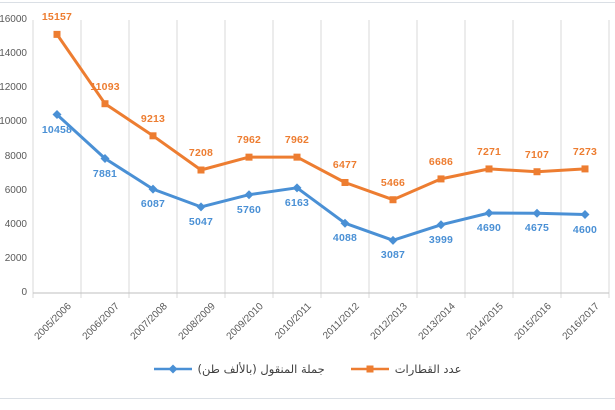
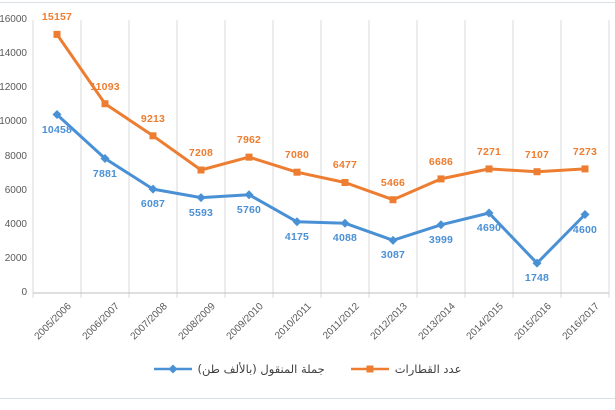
جملة المنقول (بالألف طن)/2008/2009: 5047 -> 5593
عدد القطارات/2010/2011: 7962 -> 7080
جملة المنقول (بالألف طن)/2010/2011: 6163 -> 4175
جملة المنقول (بالألف طن)/2015/2016: 4675 -> 1748
